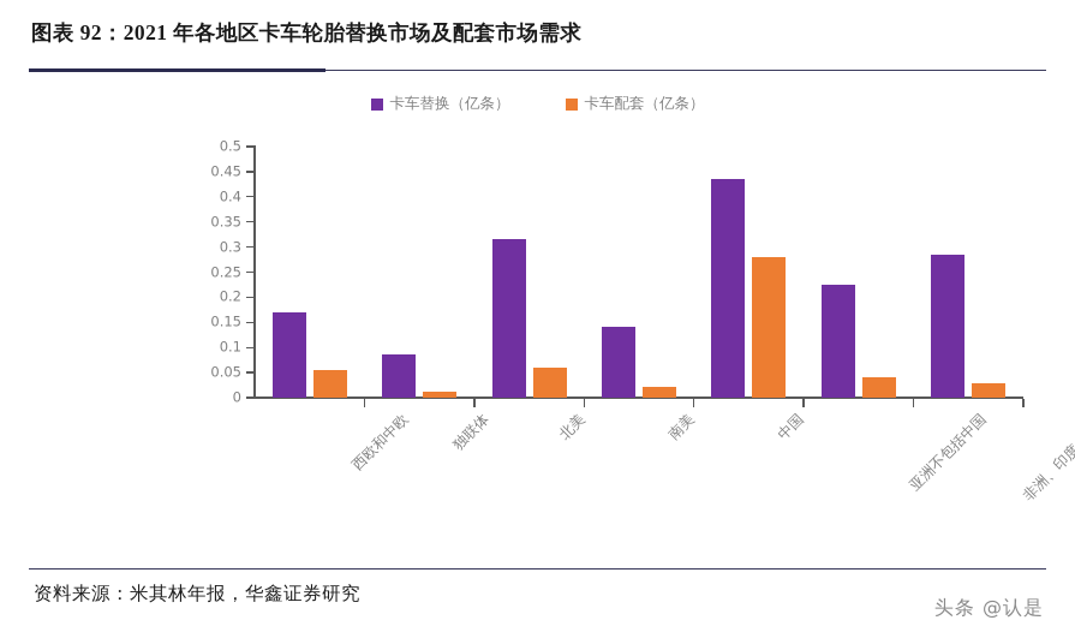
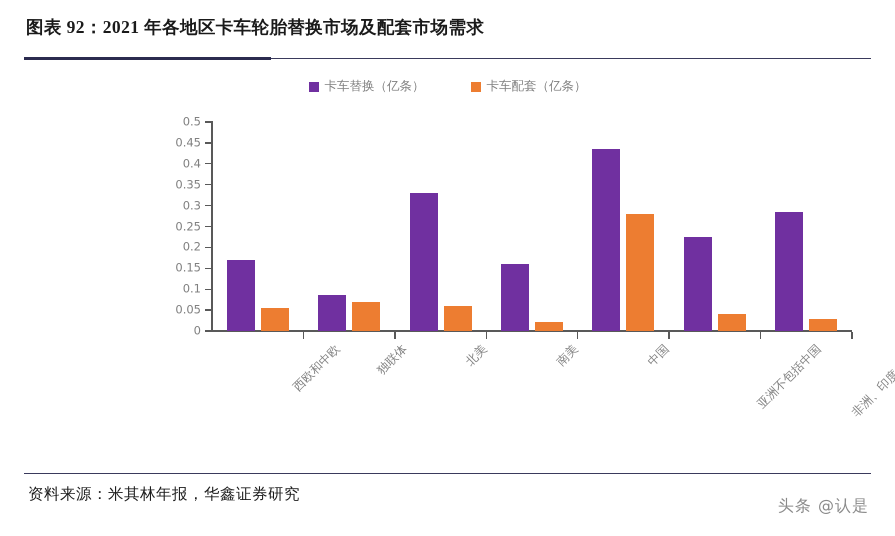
卡车配套（亿条）/独联体: 0.01 -> 0.07
卡车替换（亿条）/北美: 0.32 -> 0.33
卡车替换（亿条）/南美: 0.14 -> 0.16
